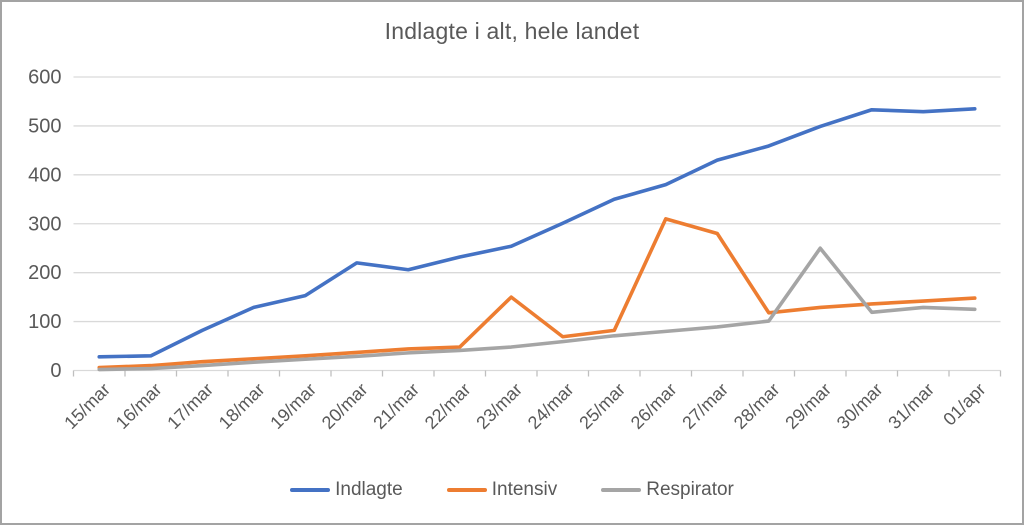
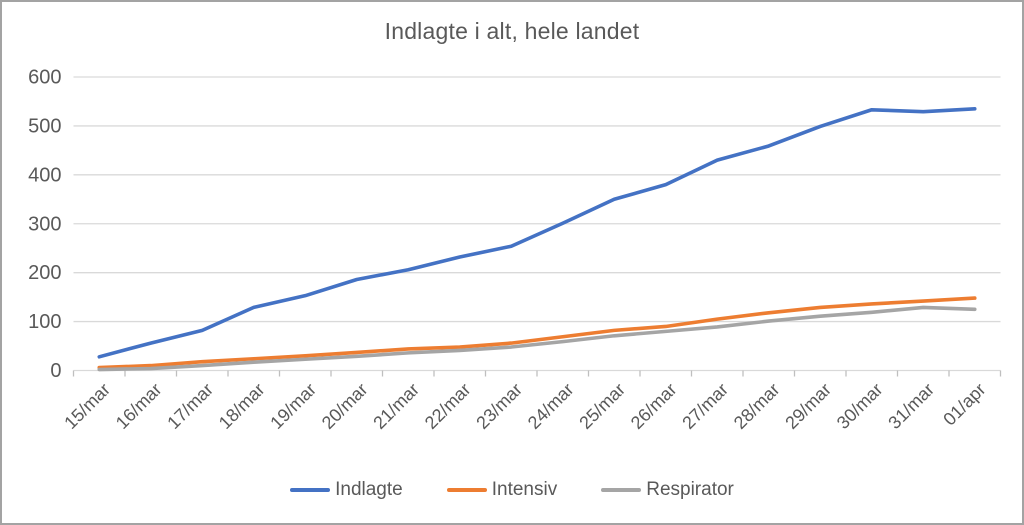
Indlagte/16/mar: 30 -> 60
Indlagte/20/mar: 220 -> 190
Intensiv/23/mar: 150 -> 60
Intensiv/26/mar: 310 -> 90
Intensiv/27/mar: 280 -> 100
Respirator/29/mar: 250 -> 110
